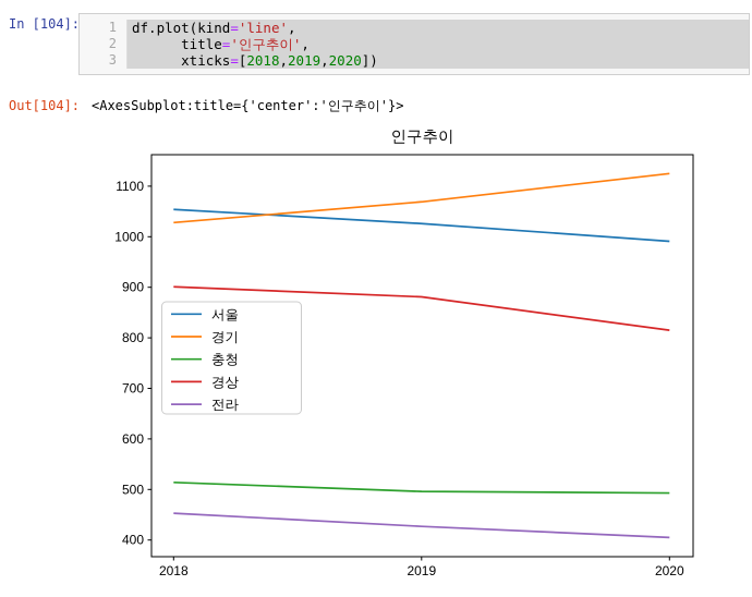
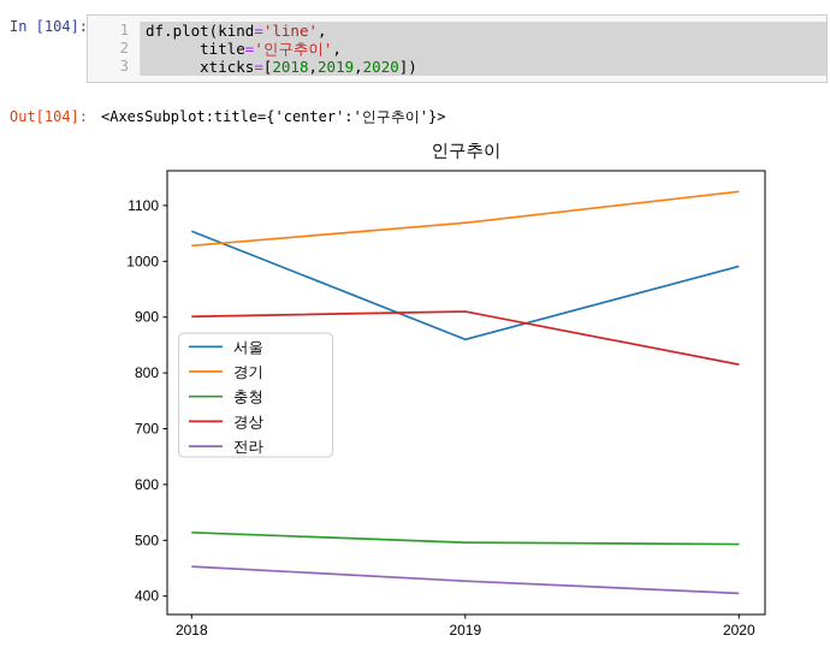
서울/2019: 1030 -> 860
경상/2019: 880 -> 910
